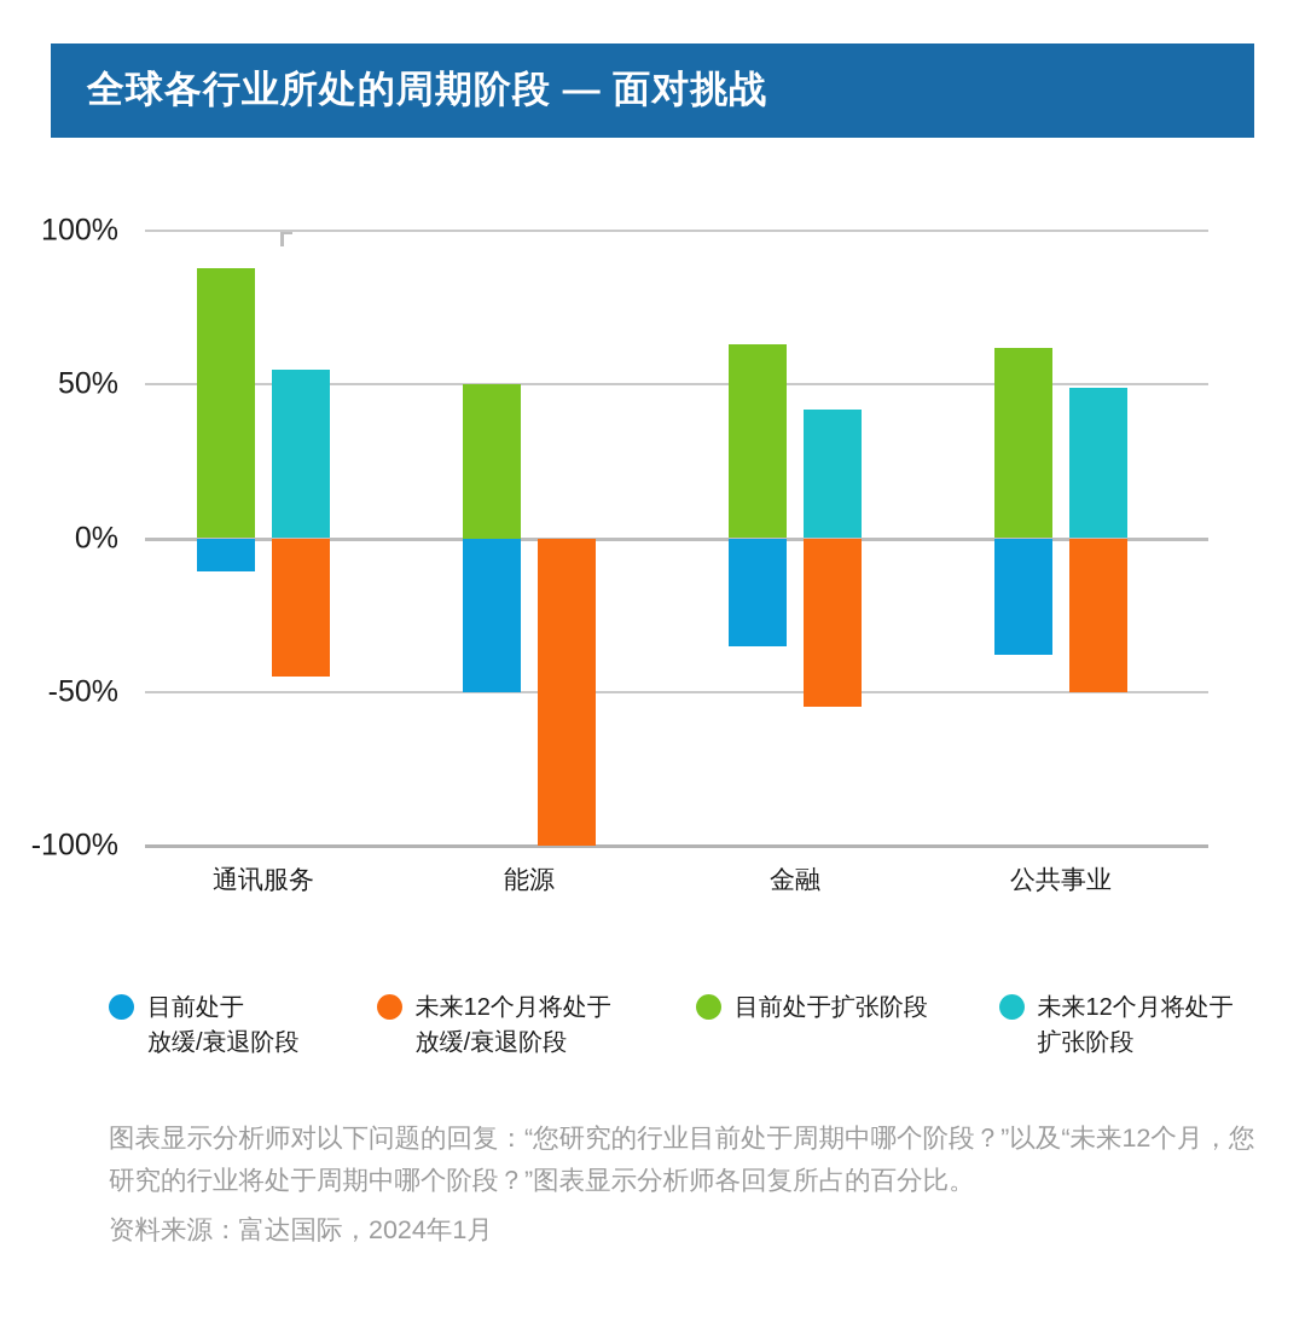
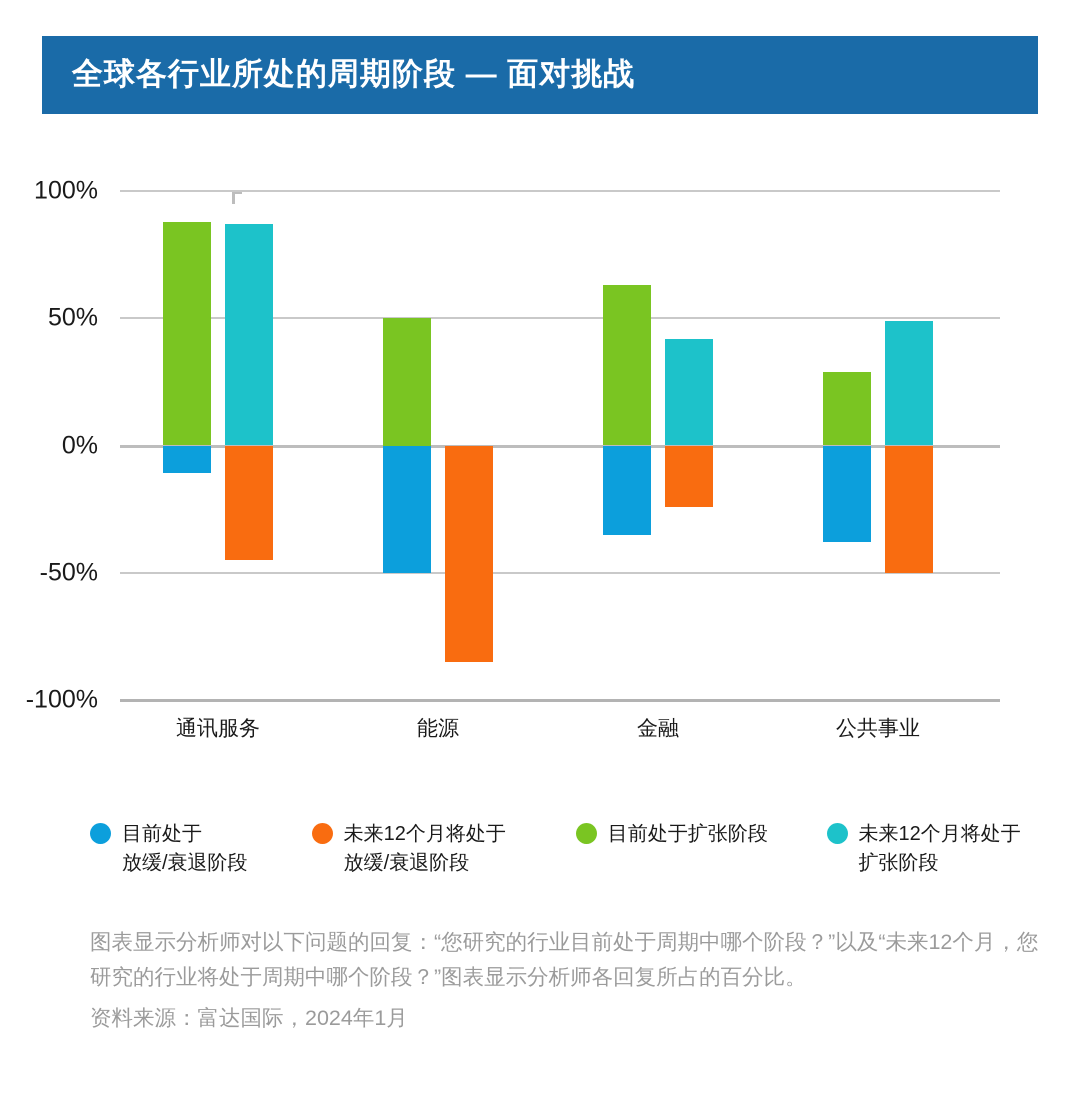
未来12个月将处于扩张阶段/通讯服务: 55% -> 87%
未来12个月将处于放缓/衰退阶段/能源: -100% -> -85%
未来12个月将处于放缓/衰退阶段/金融: -55% -> -24%
目前处于扩张阶段/公共事业: 62% -> 29%
